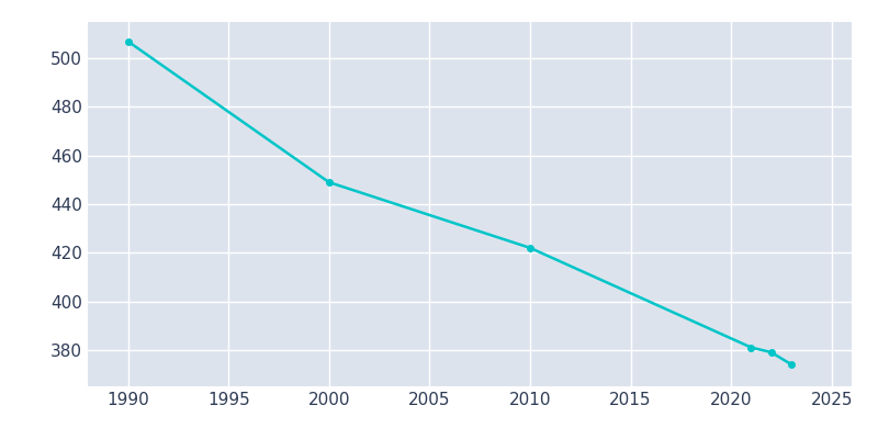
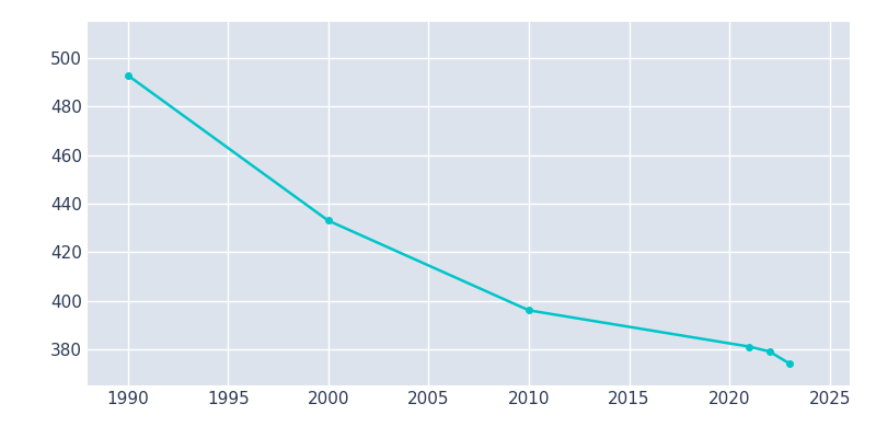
1990: 507 -> 493
2000: 449 -> 433
2010: 422 -> 396
